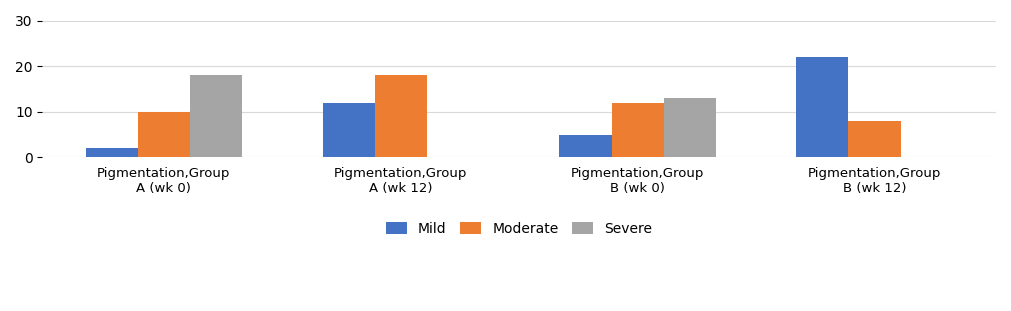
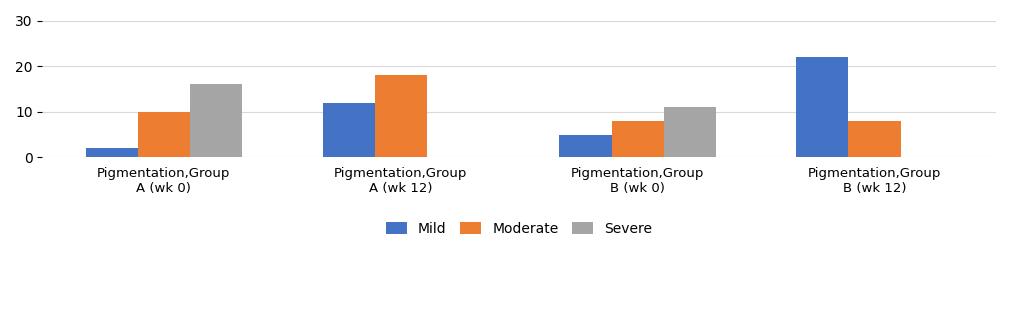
Severe/Pigmentation,Group A (wk 0): 18 -> 16
Moderate/Pigmentation,Group B (wk 0): 12 -> 8
Severe/Pigmentation,Group B (wk 0): 13 -> 11
